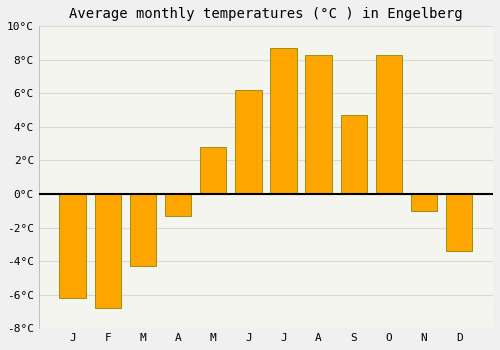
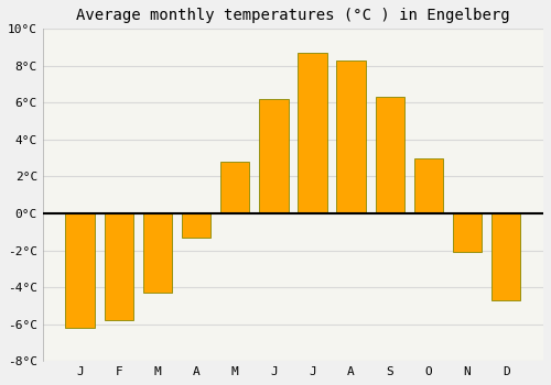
F: -6.8°C -> -5.8°C
S: 4.7°C -> 6.3°C
O: 8.3°C -> 3.0°C
N: -1.0°C -> -2.1°C
D: -3.4°C -> -4.7°C
